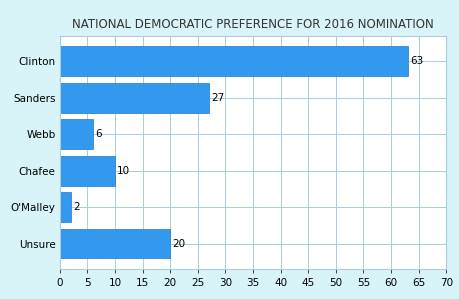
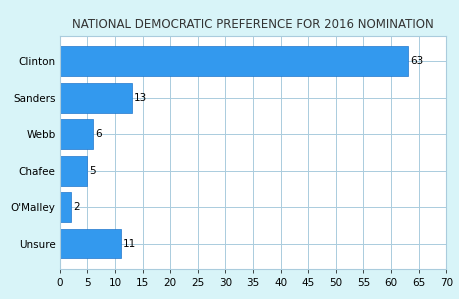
Sanders: 27 -> 13
Chafee: 10 -> 5
Unsure: 20 -> 11
